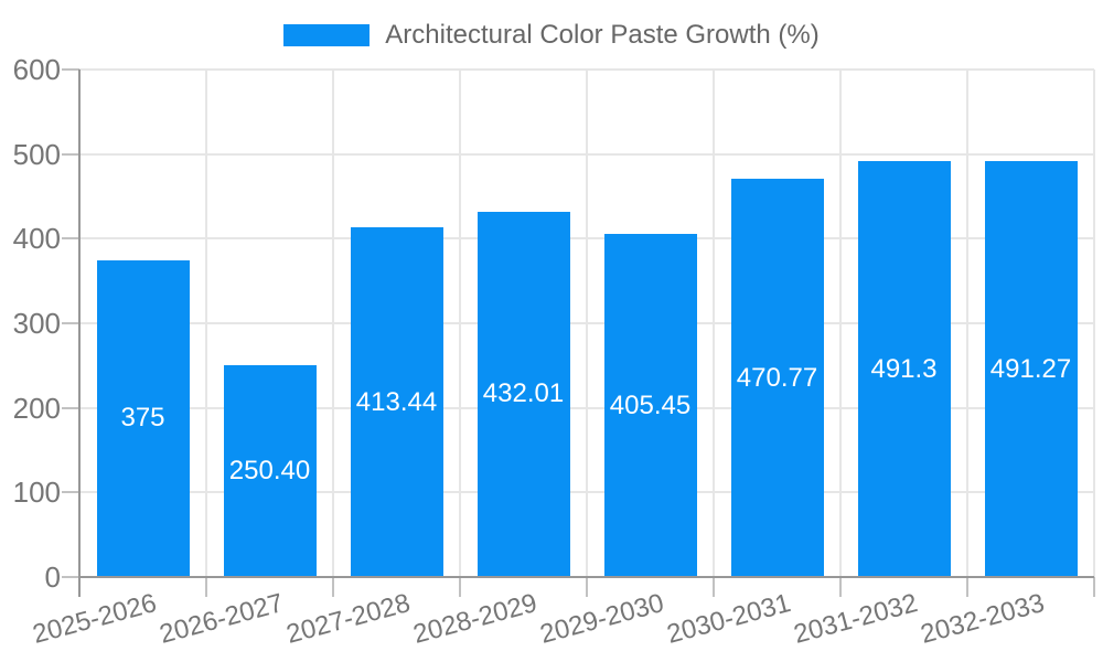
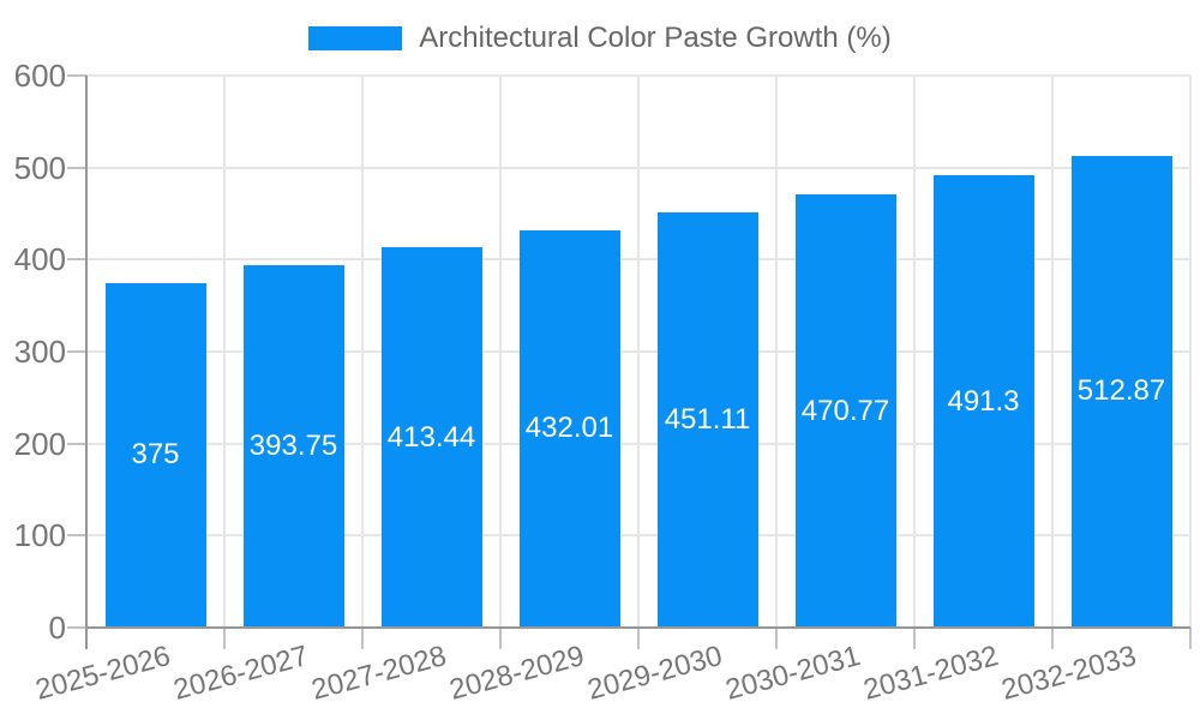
2026-2027: 250.40 -> 393.75
2029-2030: 405.45 -> 451.11
2032-2033: 491.27 -> 512.87
